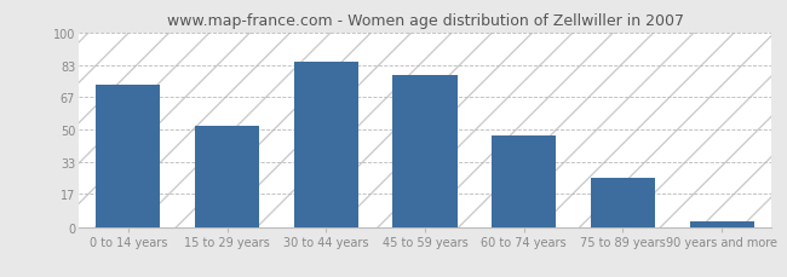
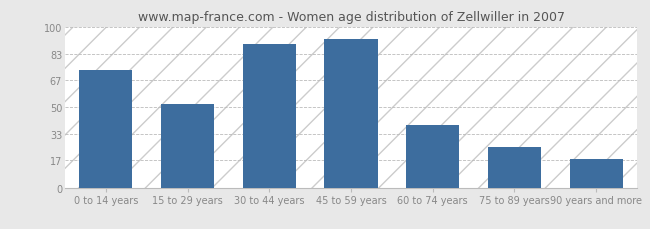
30 to 44 years: 85 -> 89
45 to 59 years: 78 -> 92
60 to 74 years: 47 -> 39
90 years and more: 3 -> 18
